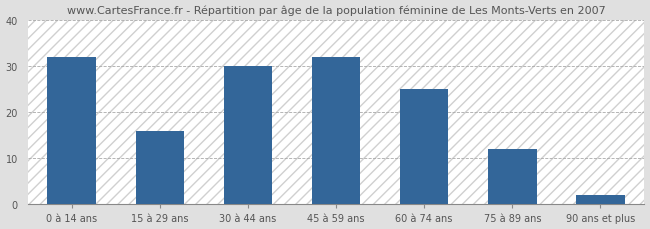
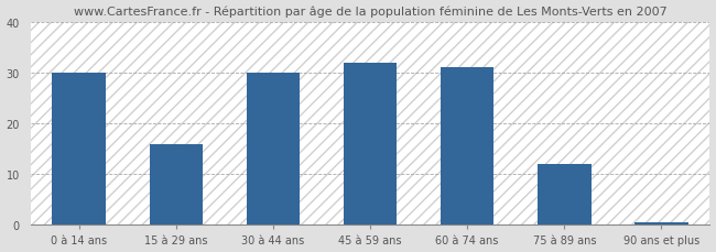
0 à 14 ans: 32.0 -> 30.0
60 à 74 ans: 25.0 -> 31.0
90 ans et plus: 2.0 -> 0.5
